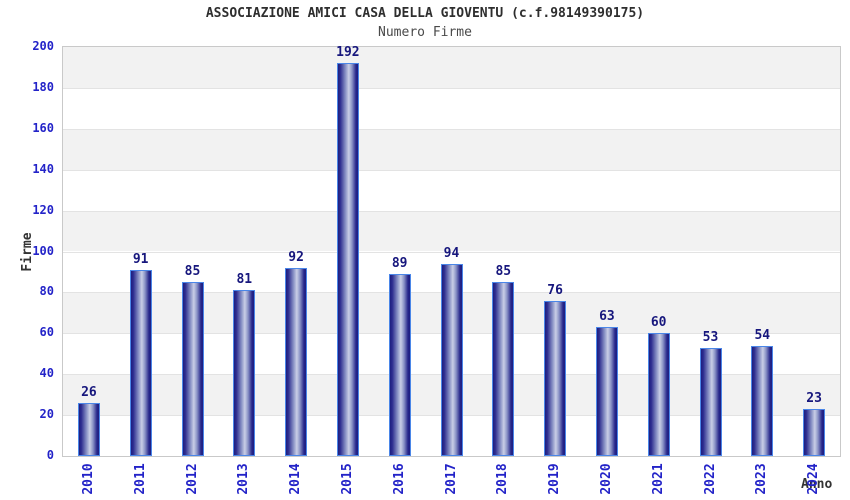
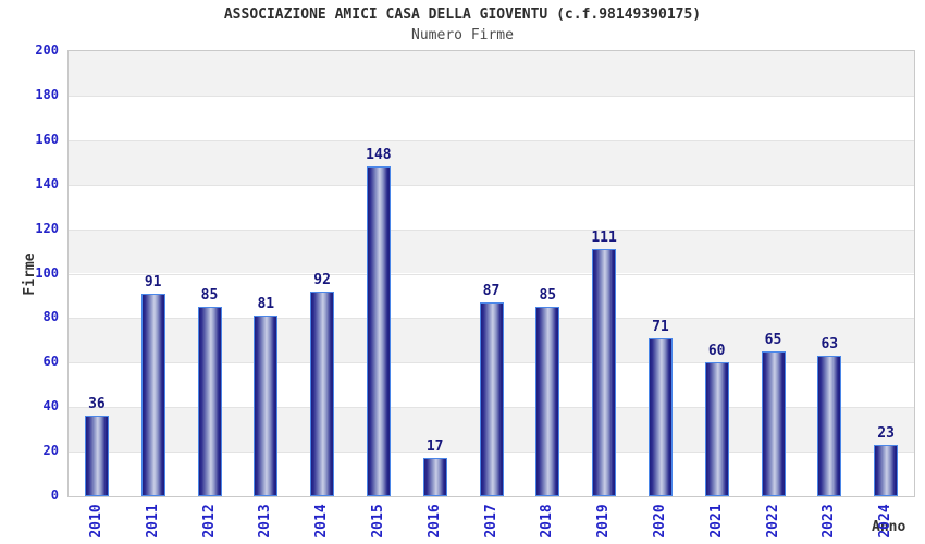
2010: 26 -> 36
2015: 192 -> 148
2016: 89 -> 17
2017: 94 -> 87
2019: 76 -> 111
2020: 63 -> 71
2022: 53 -> 65
2023: 54 -> 63
